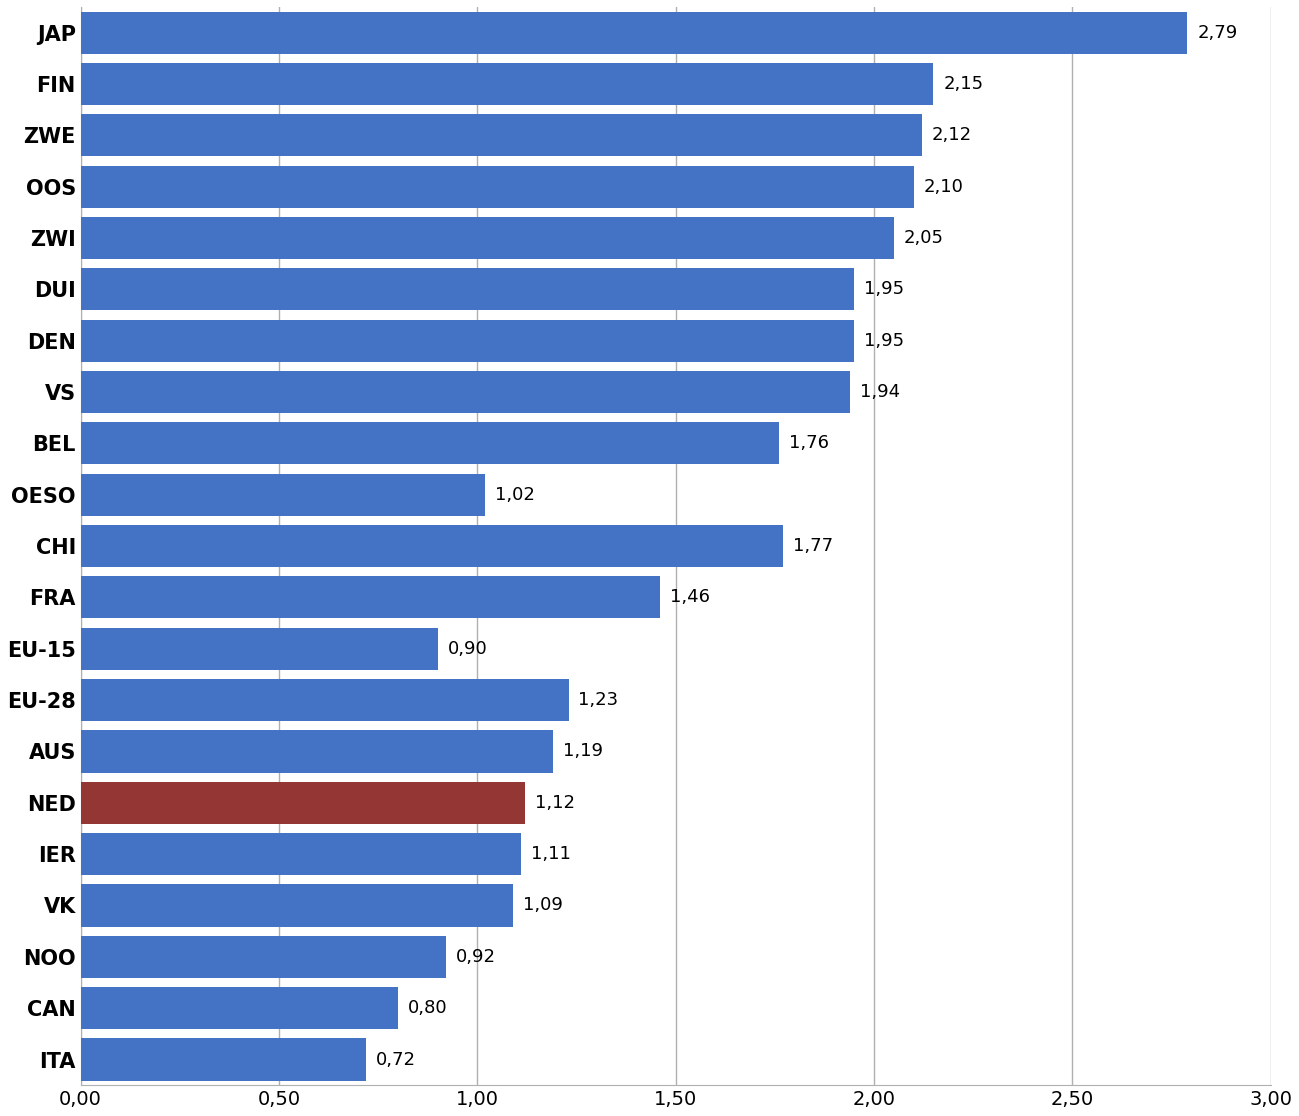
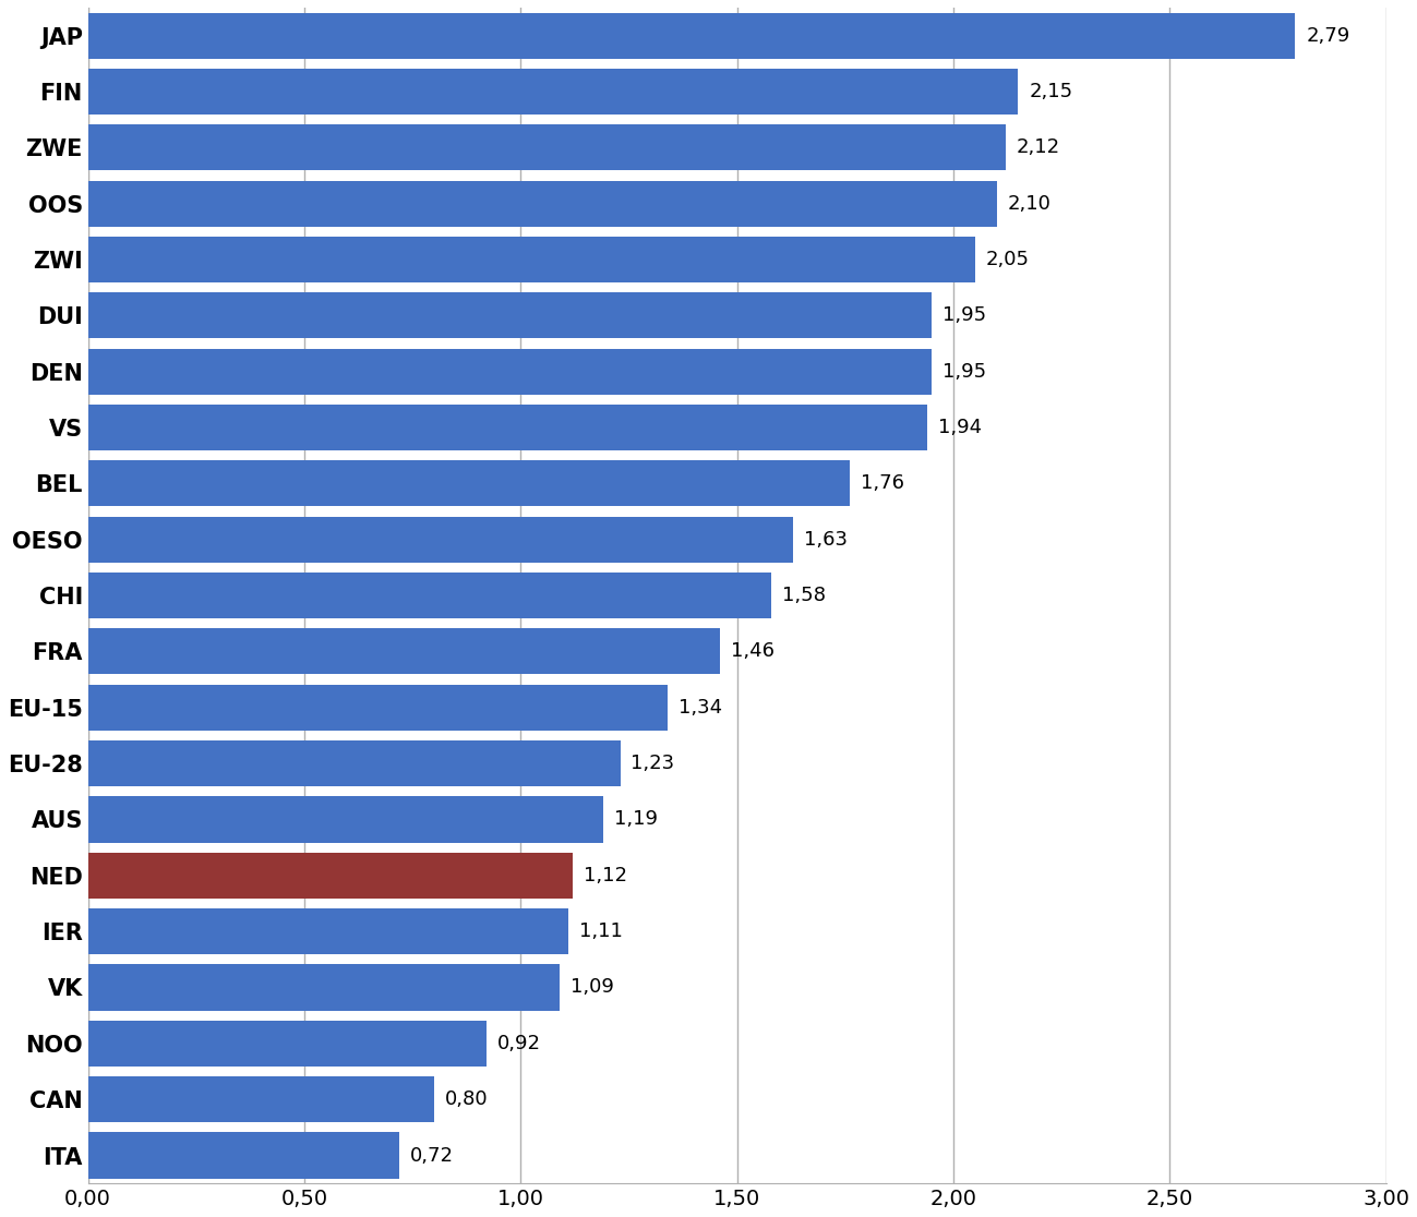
OESO: 1,02 -> 1,63
CHI: 1,77 -> 1,58
EU-15: 0,90 -> 1,34
